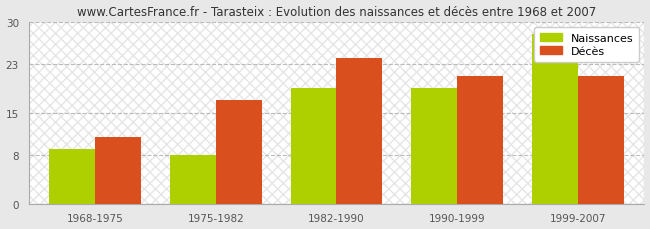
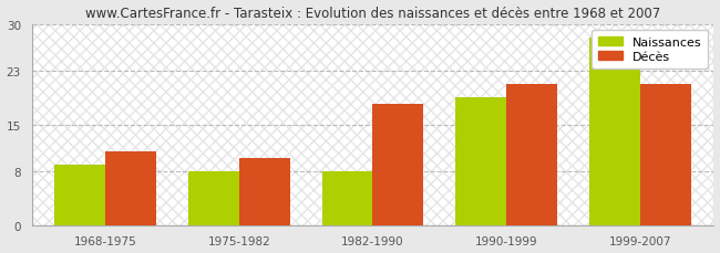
Décès/1975-1982: 17 -> 10
Naissances/1982-1990: 19 -> 8
Décès/1982-1990: 24 -> 18
